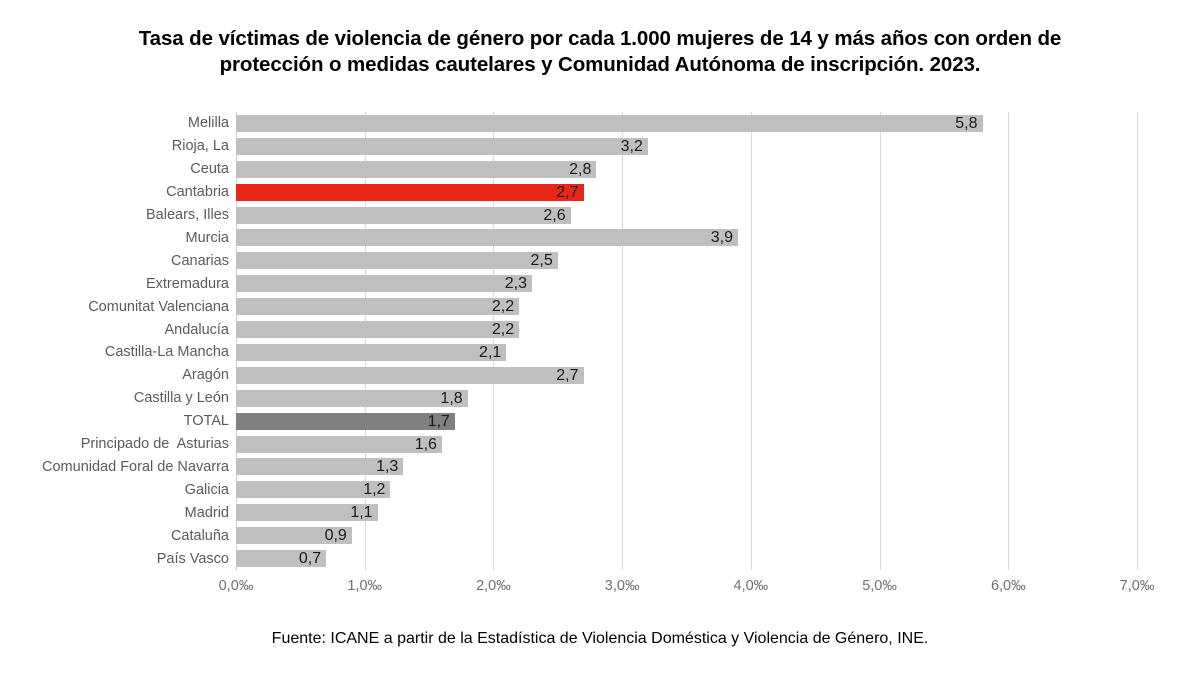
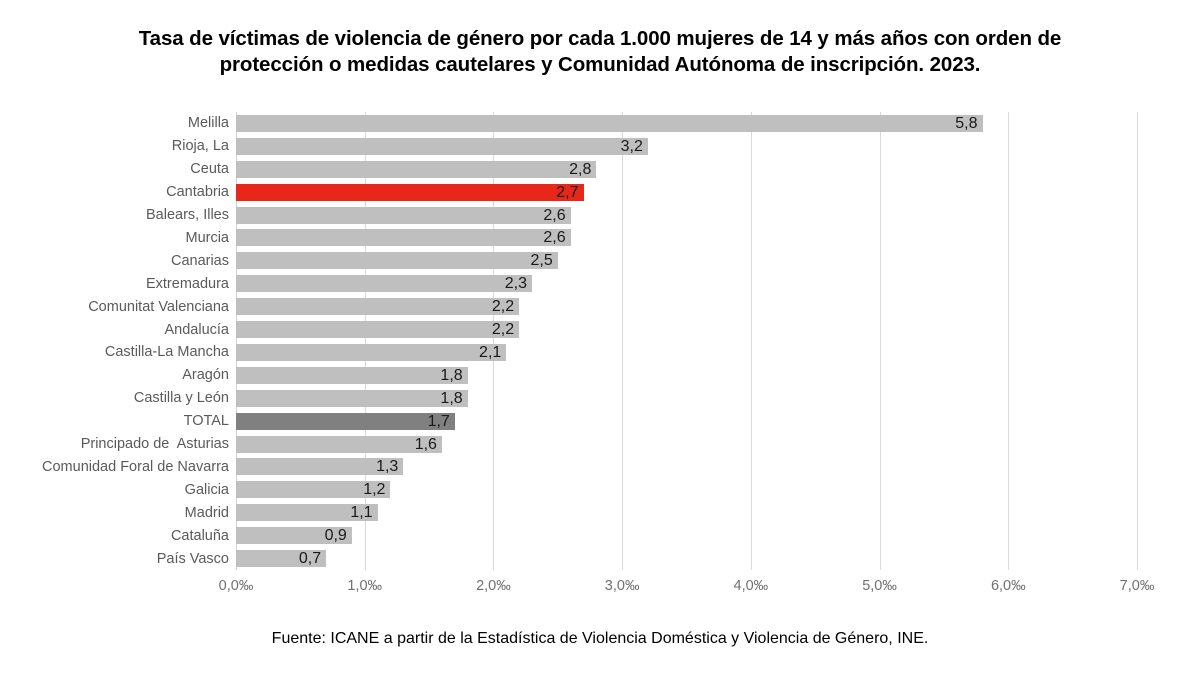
Murcia: 3,9 -> 2,6
Aragón: 2,7 -> 1,8
